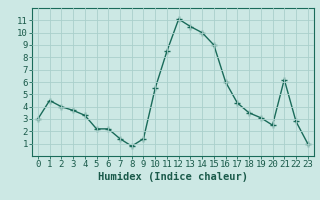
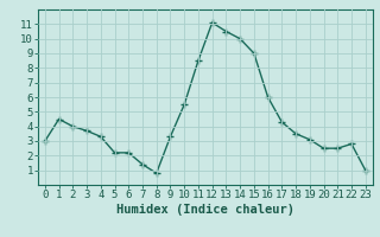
9: 1.4 -> 3.3
21: 6.2 -> 2.5
